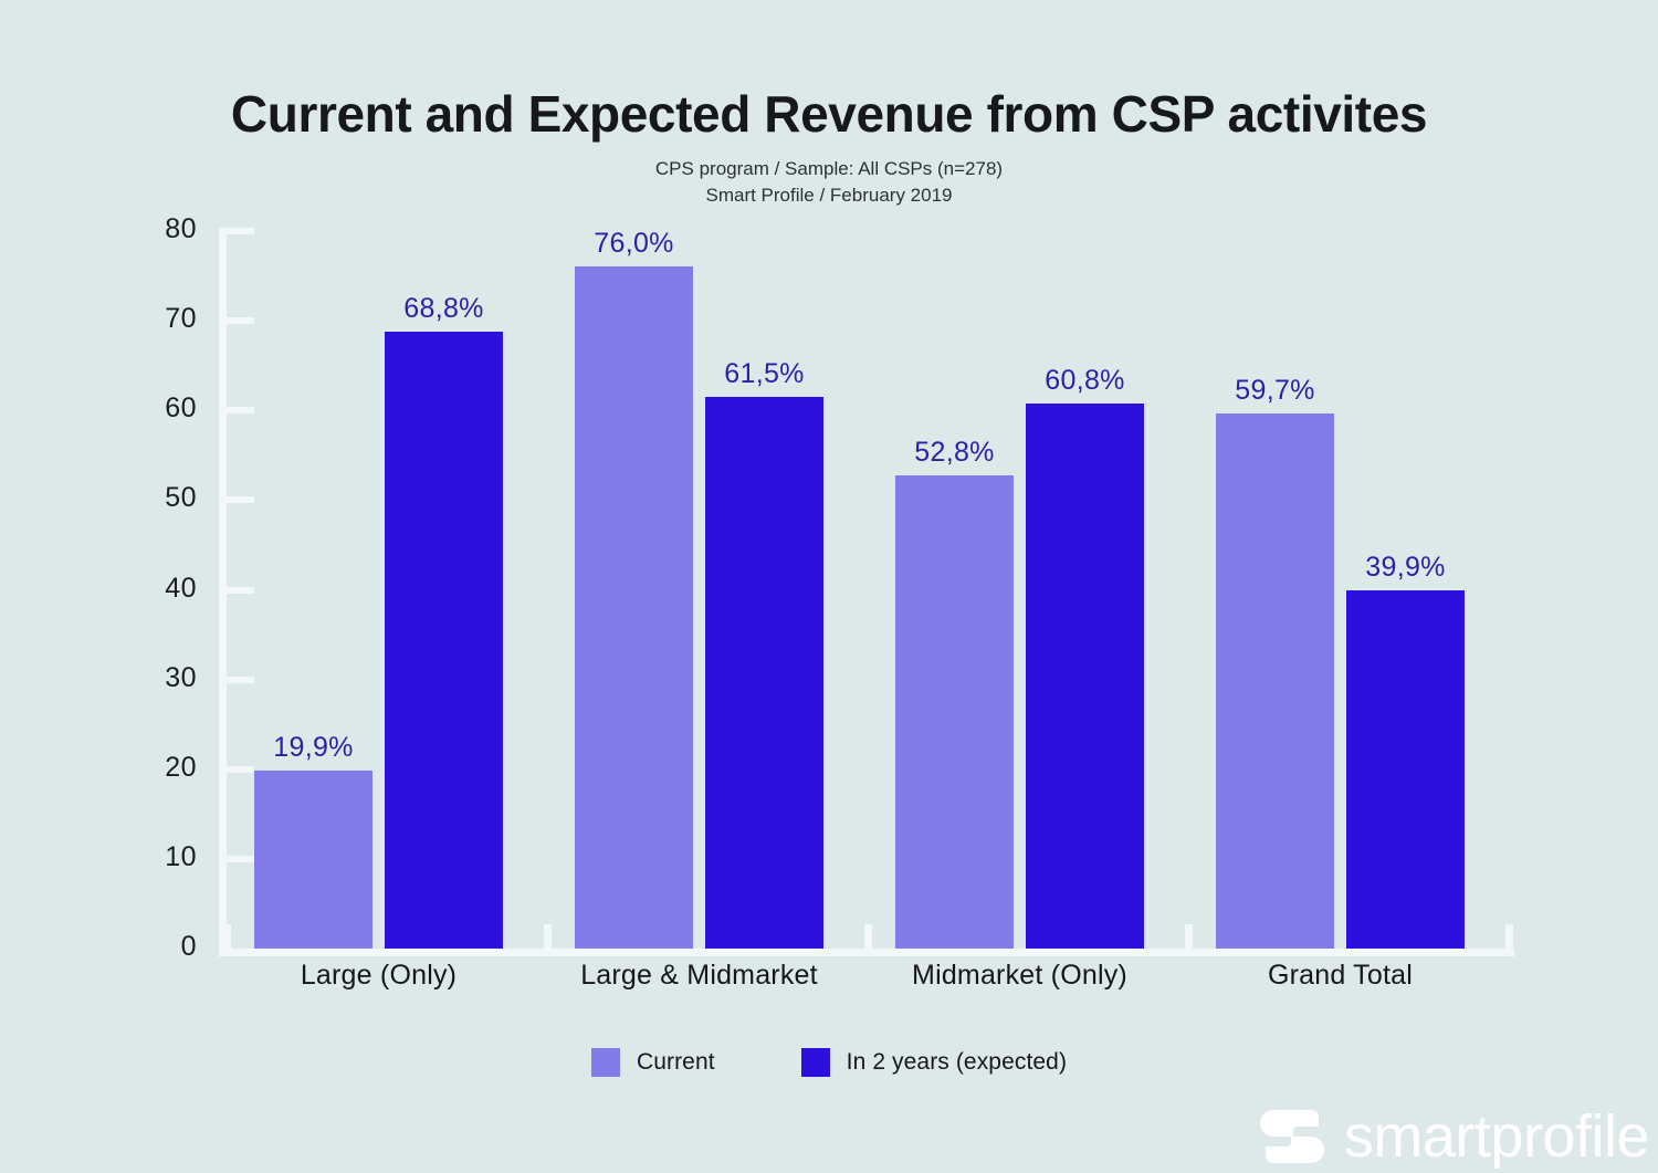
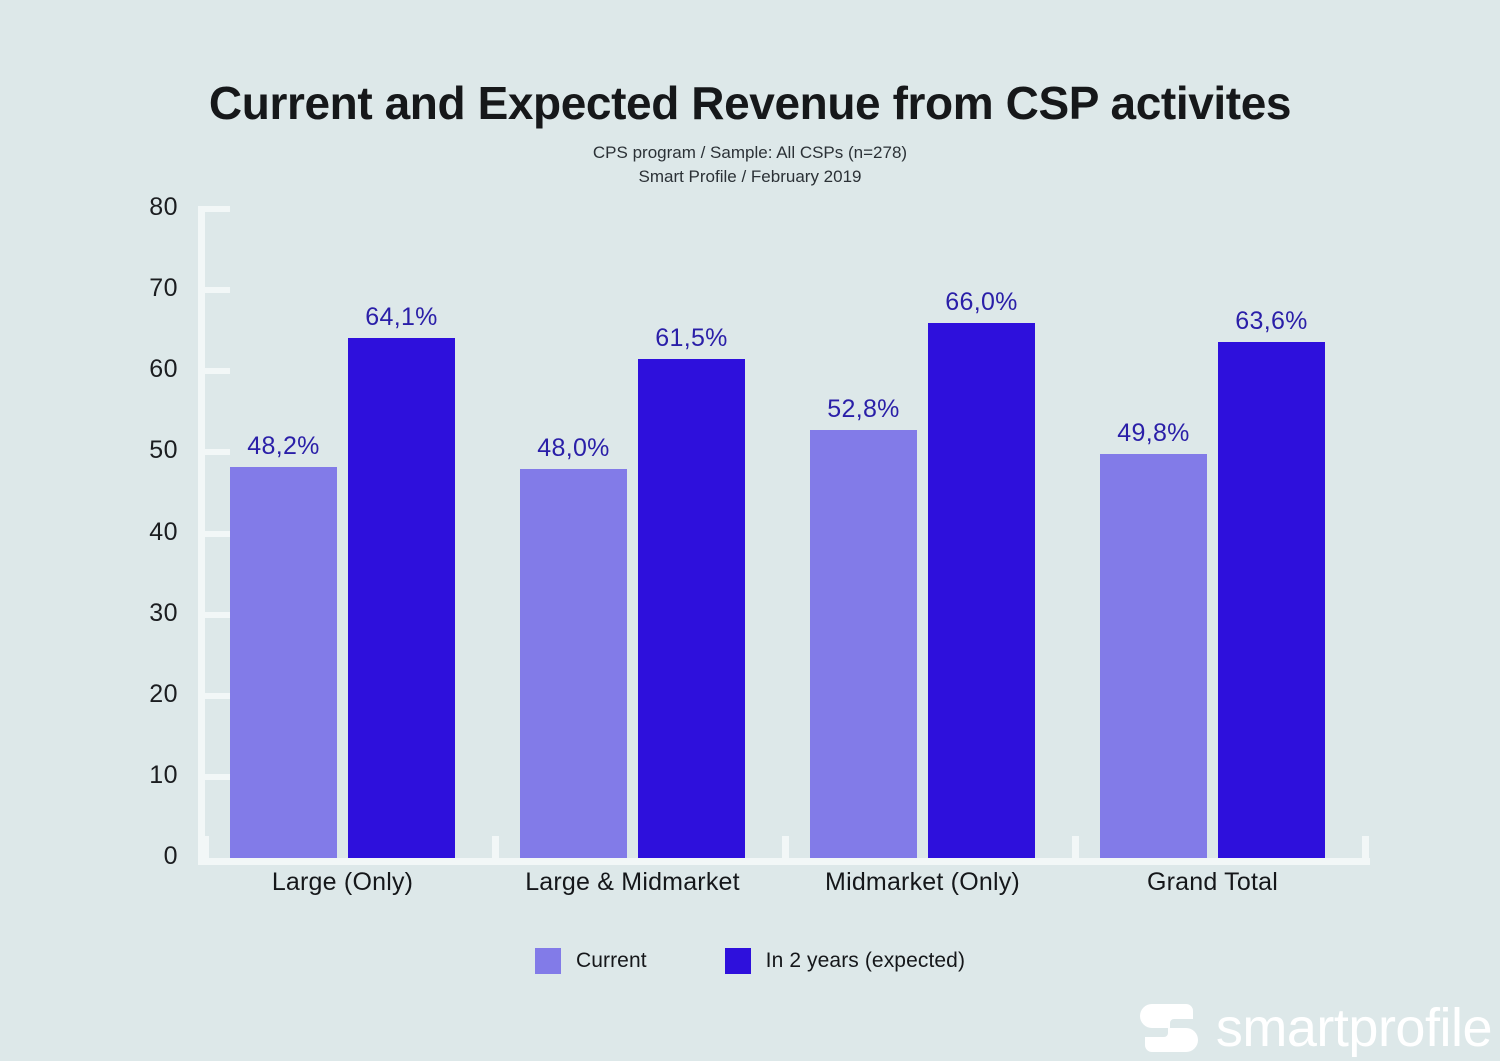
Current/Large (Only): 19,9% -> 48,2%
In 2 years (expected)/Large (Only): 68,8% -> 64,1%
Current/Large & Midmarket: 76,0% -> 48,0%
In 2 years (expected)/Midmarket (Only): 60,8% -> 66,0%
Current/Grand Total: 59,7% -> 49,8%
In 2 years (expected)/Grand Total: 39,9% -> 63,6%
